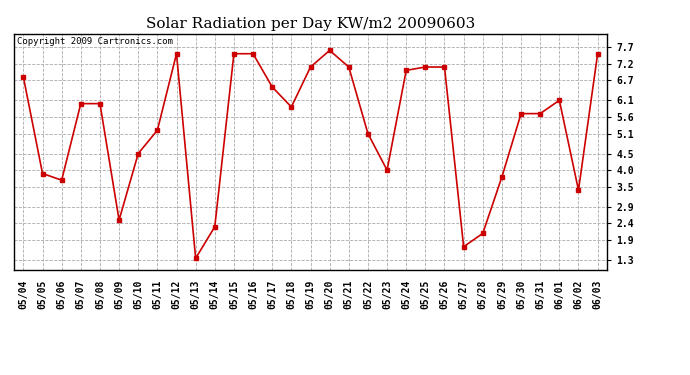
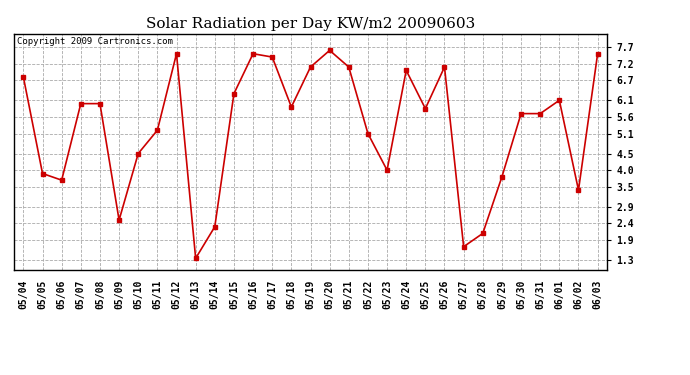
05/15: 7.50 -> 6.30
05/17: 6.50 -> 7.40
05/25: 7.10 -> 5.85
